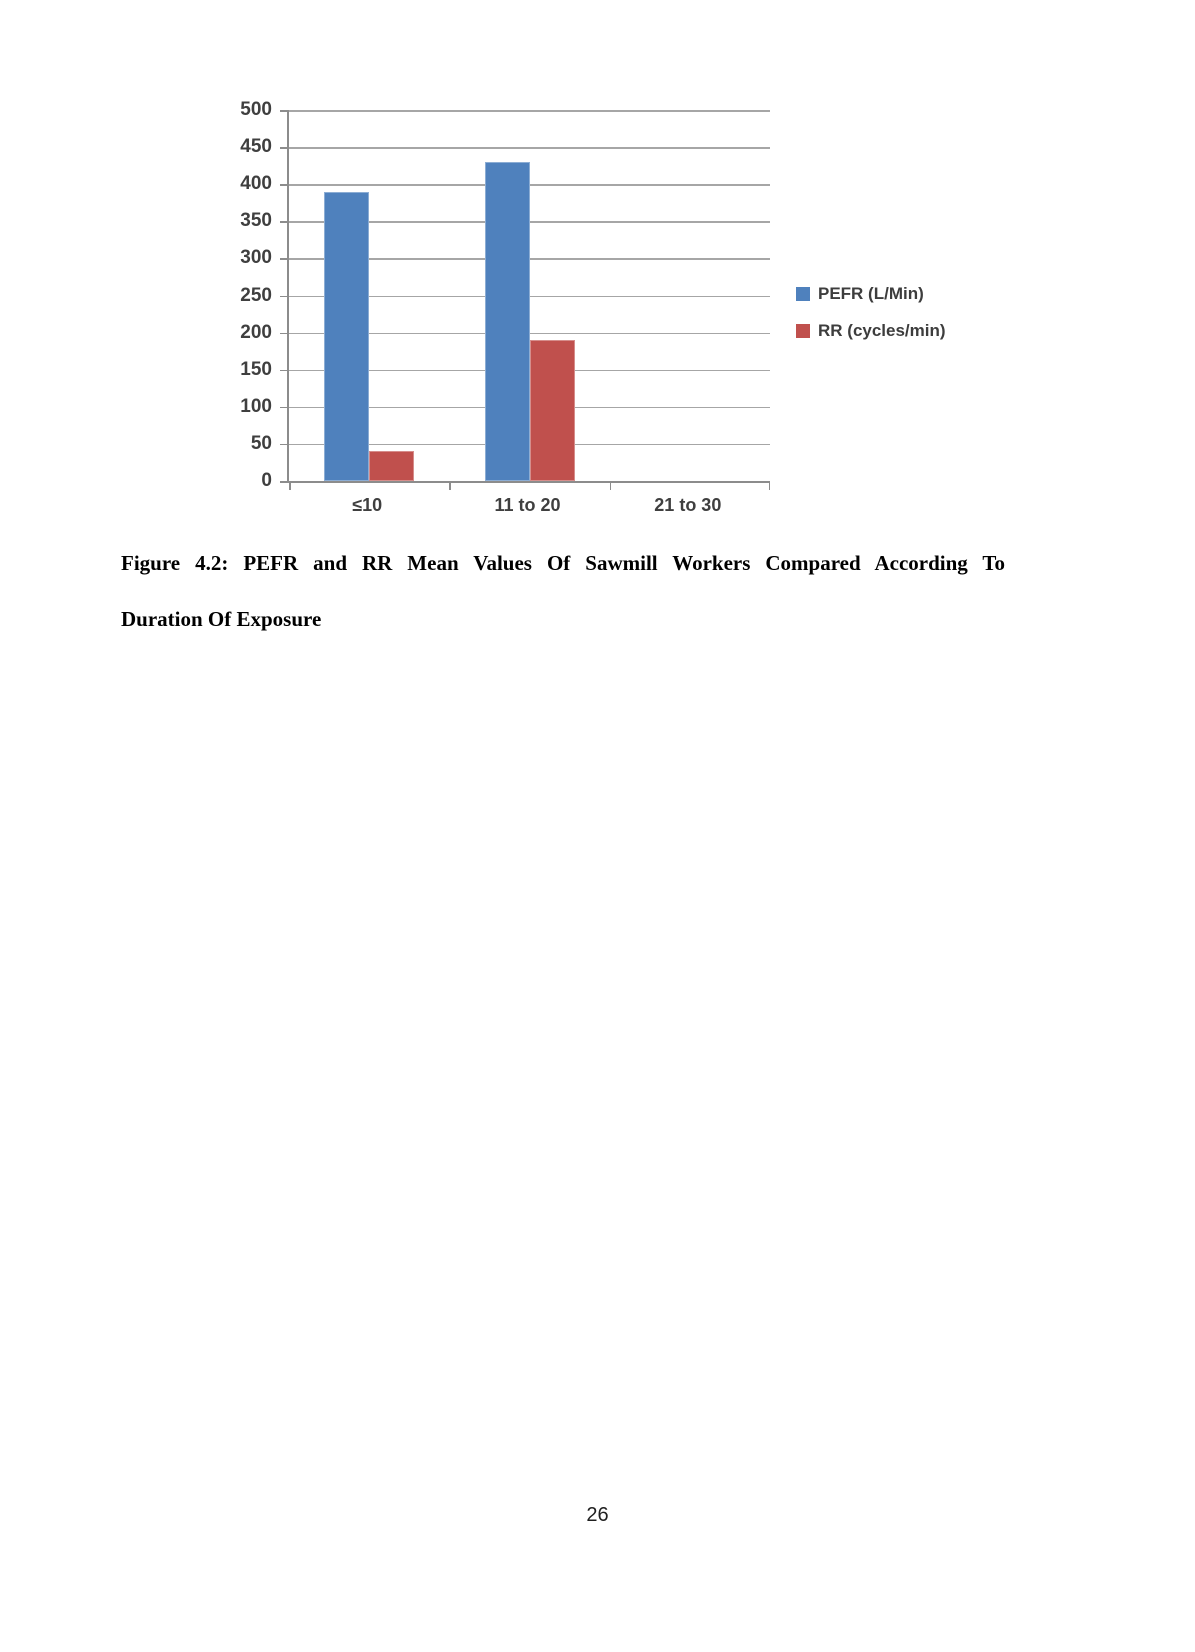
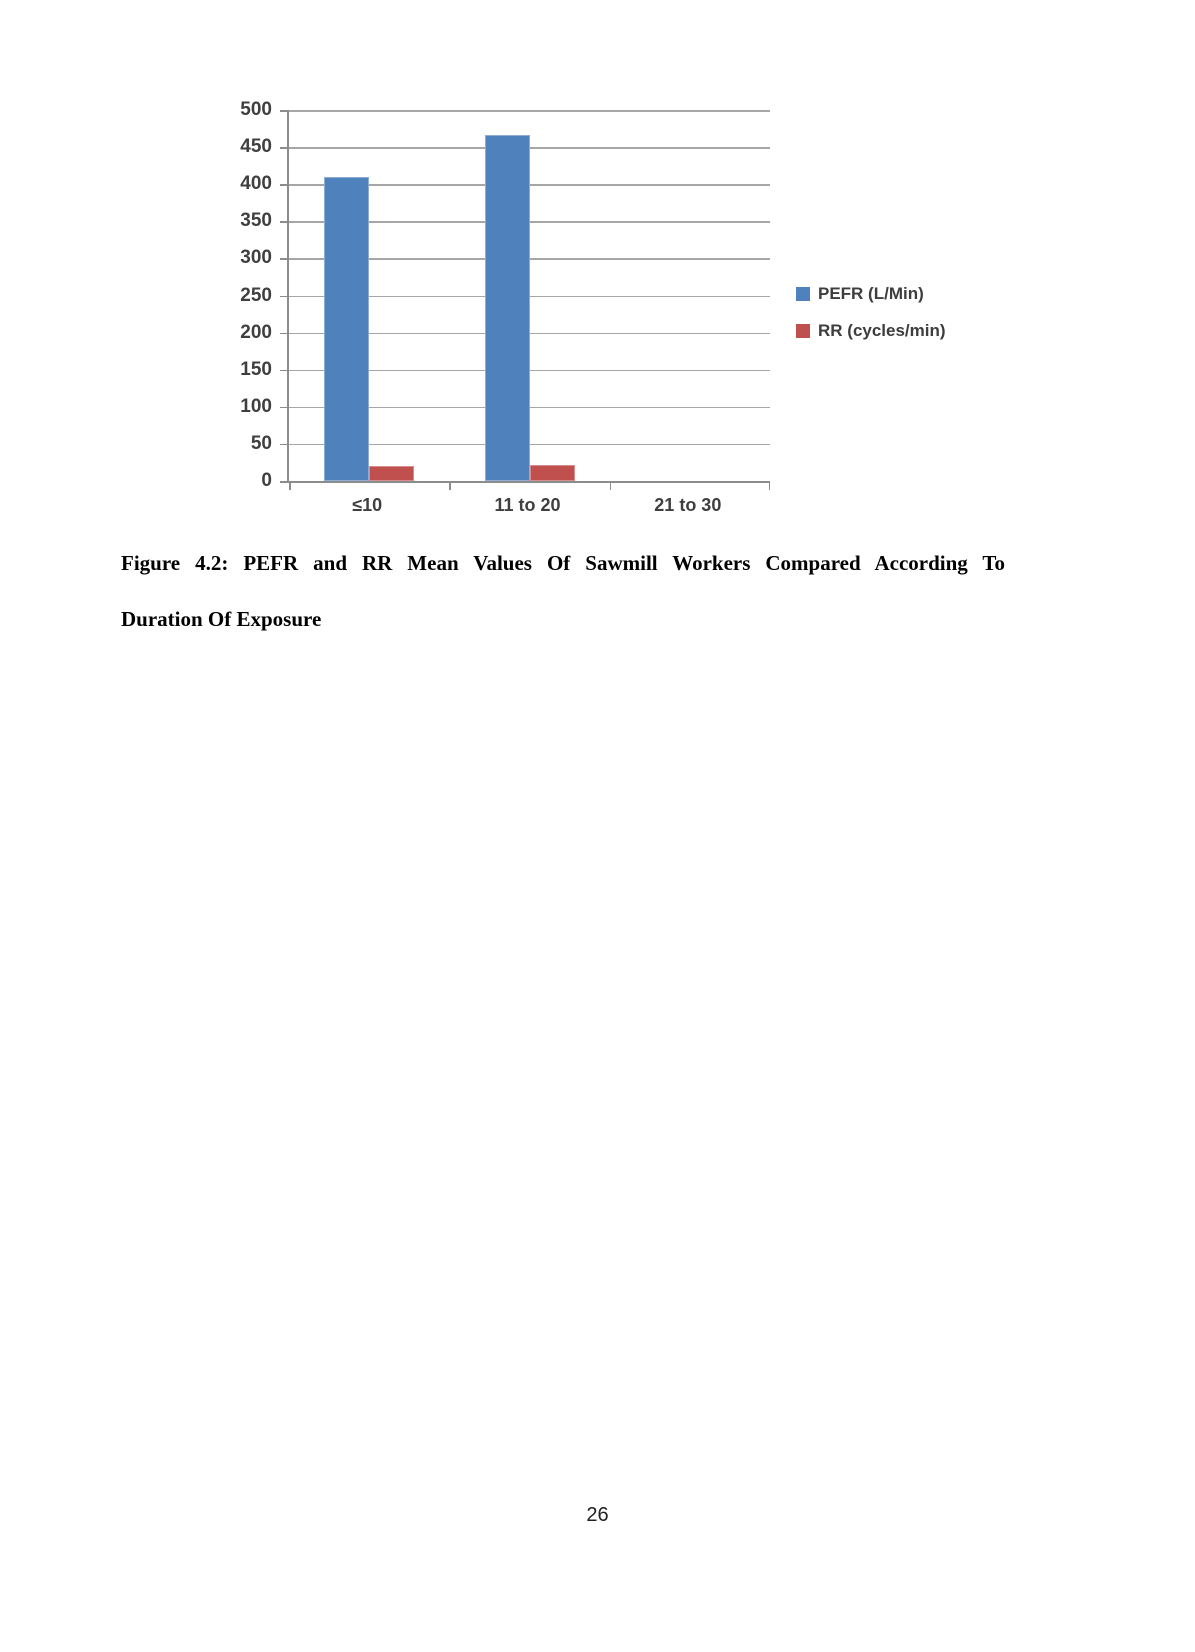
PEFR (L/Min)/≤10: 390 -> 410
RR (cycles/min)/≤10: 40 -> 20
PEFR (L/Min)/11 to 20: 430 -> 470
RR (cycles/min)/11 to 20: 190 -> 20
